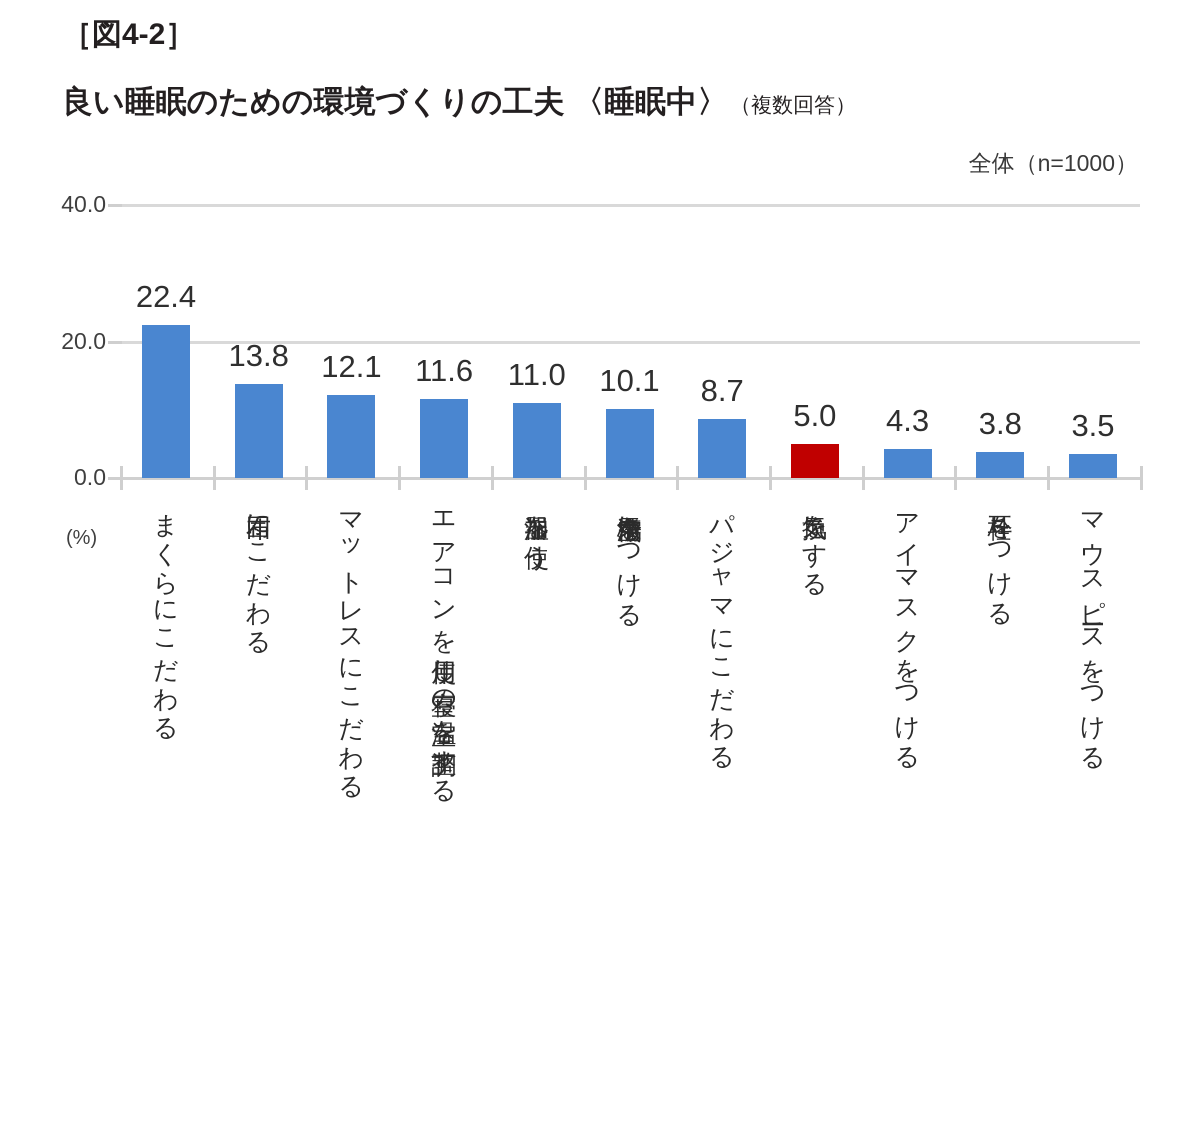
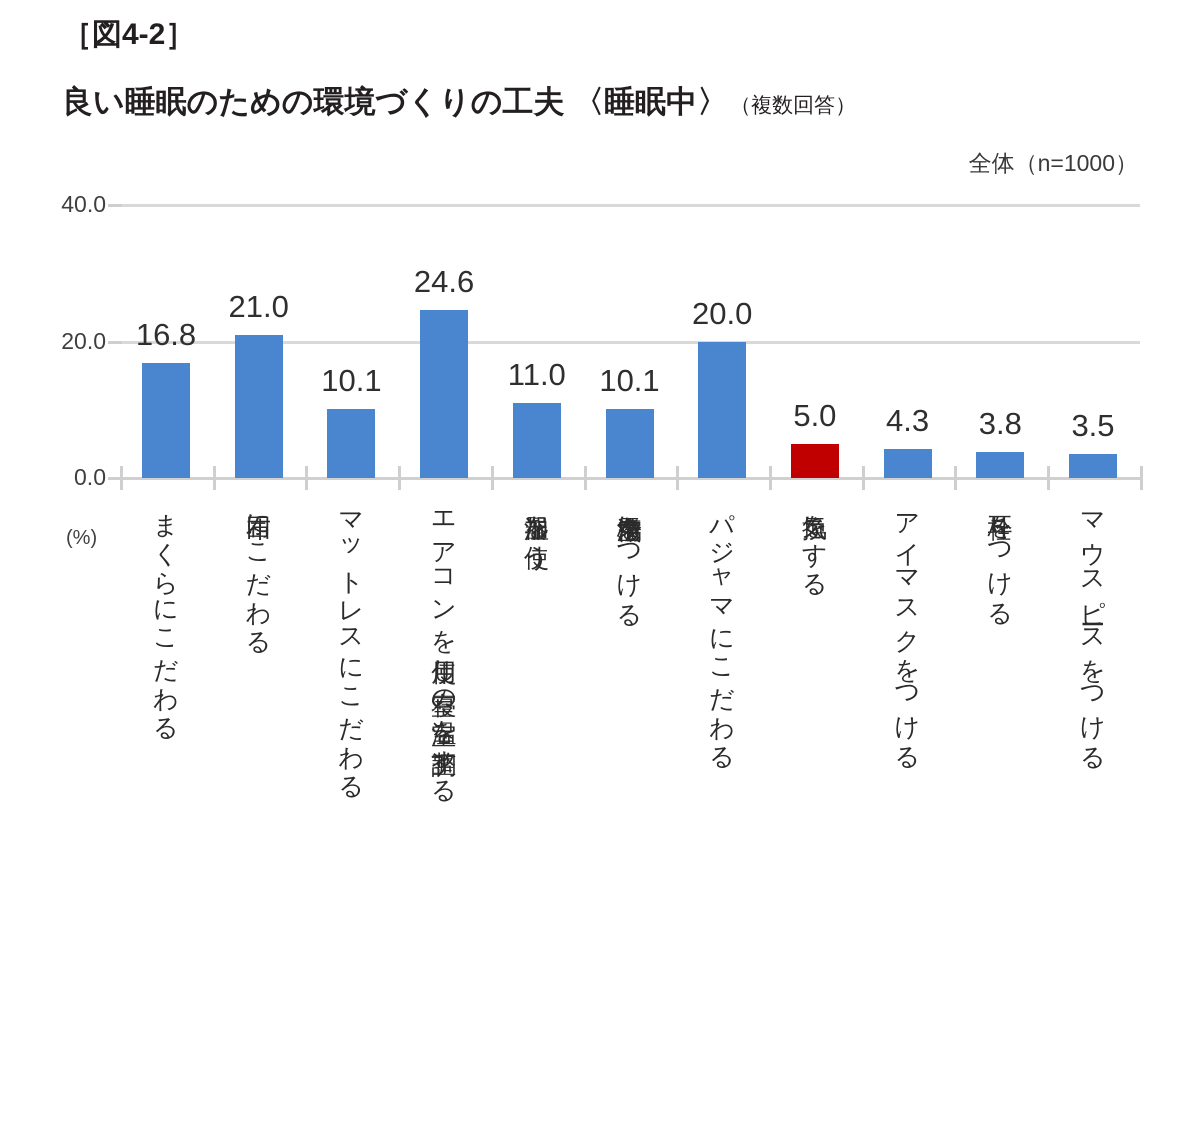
まくらにこだわる: 22.4 -> 16.8
布団にこだわる: 13.8 -> 21.0
マットレスにこだわる: 12.1 -> 10.1
エアコンを使用し寝室の室温を調整する: 11.6 -> 24.6
パジャマにこだわる: 8.7 -> 20.0
